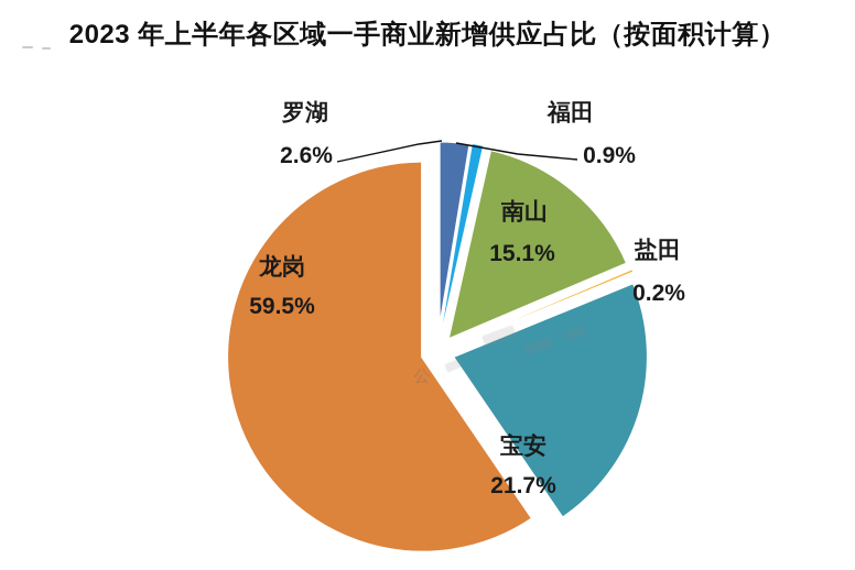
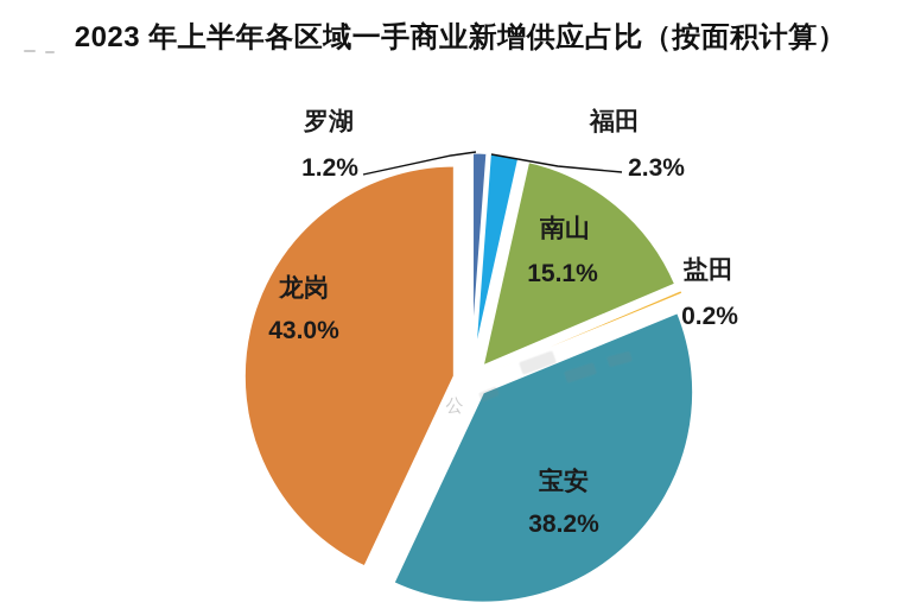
罗湖: 2.6% -> 1.2%
福田: 0.9% -> 2.3%
宝安: 21.7% -> 38.2%
龙岗: 59.5% -> 43.0%
